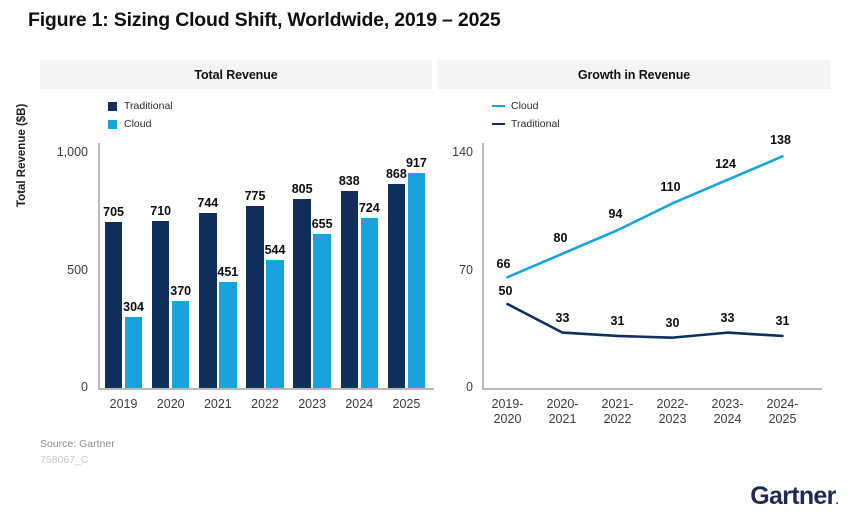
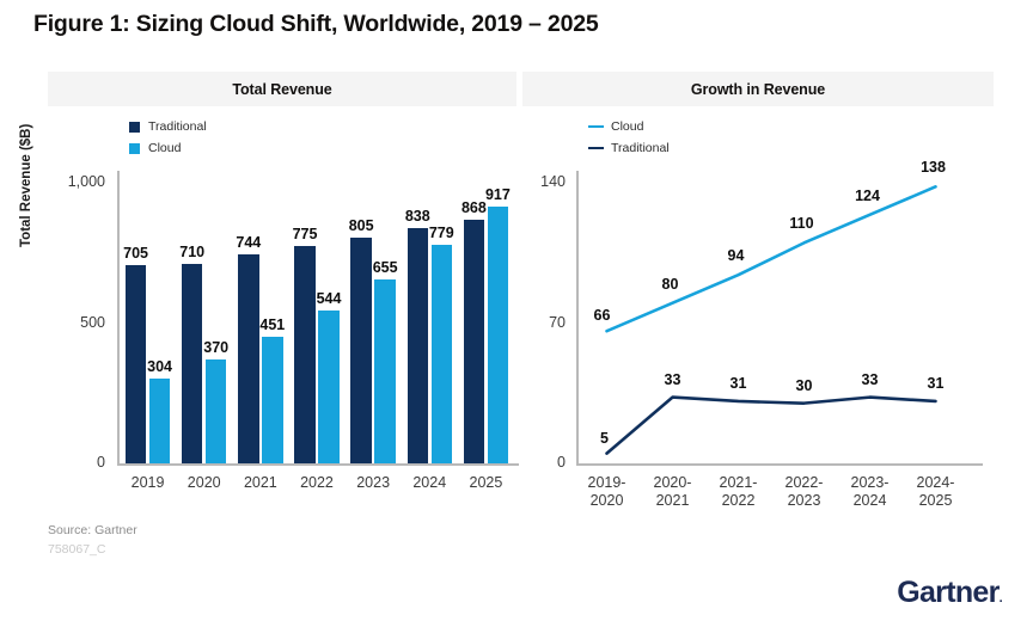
Total Revenue/Cloud/2024: 724 -> 779
Growth in Revenue/Traditional/2019- 2020: 50 -> 5
